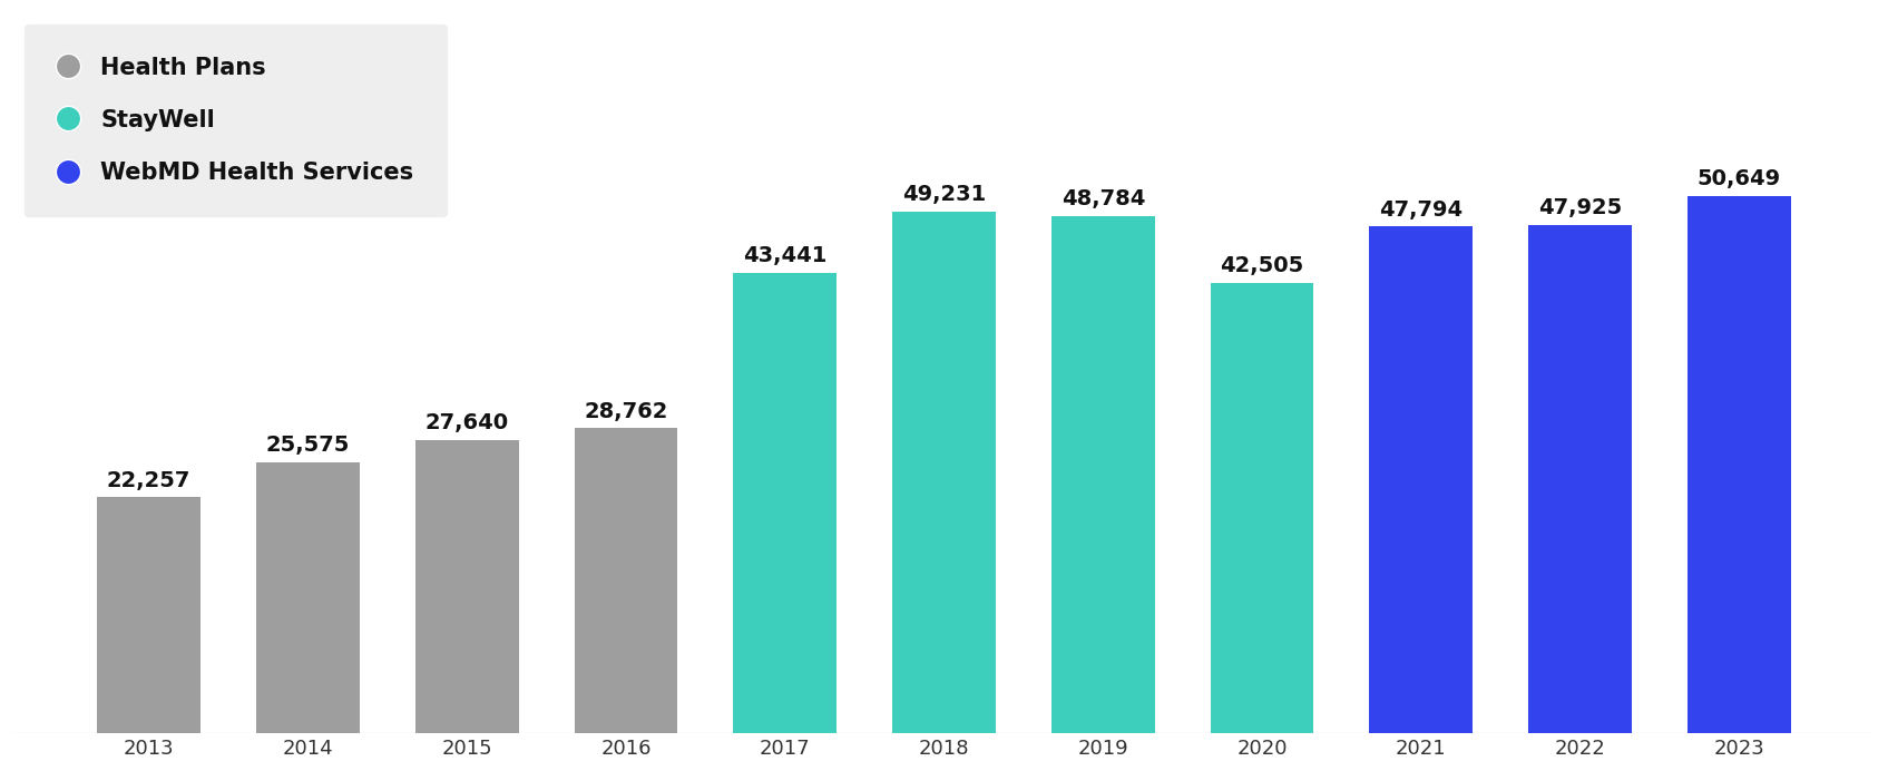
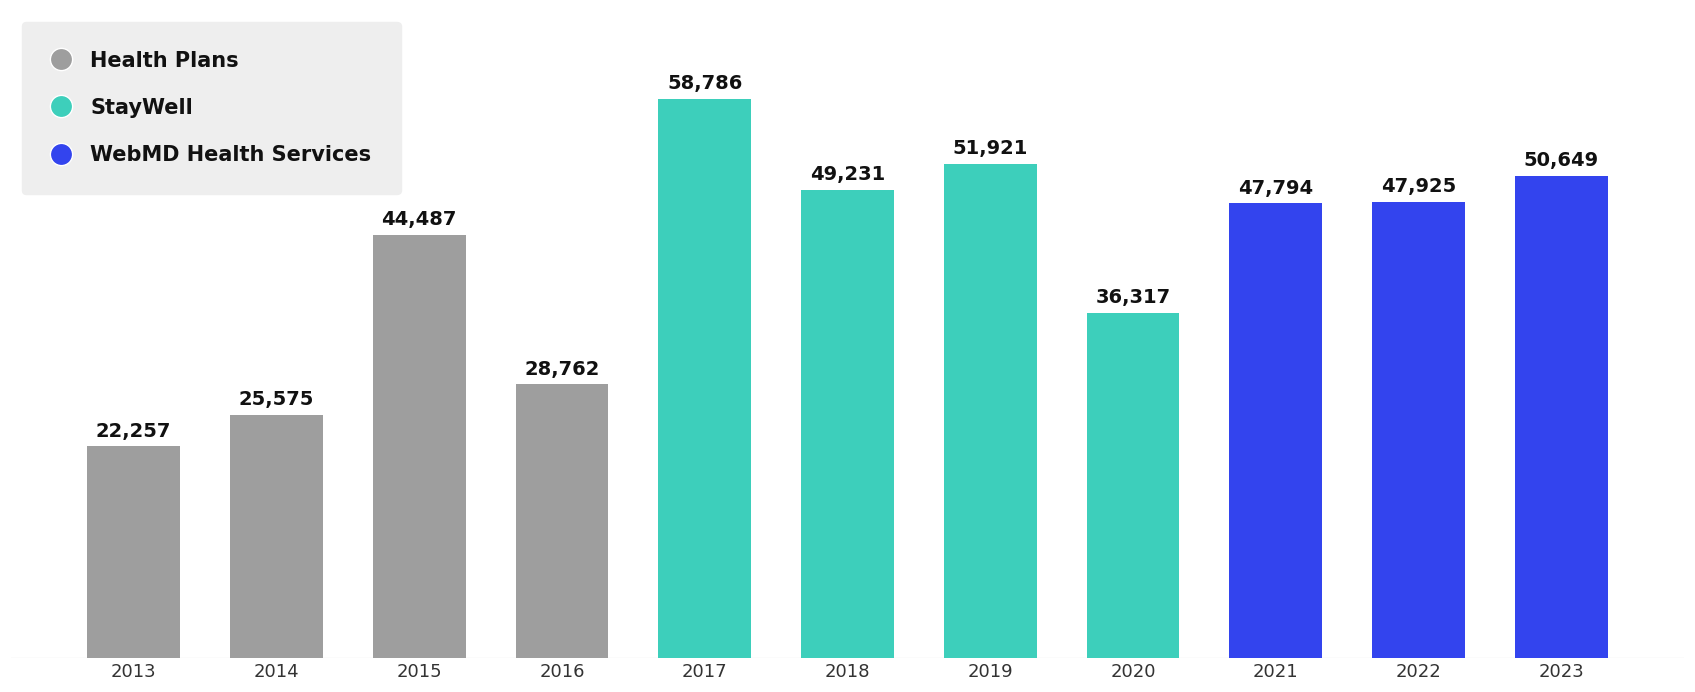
2015: 27,640 -> 44,487
2017: 43,441 -> 58,786
2019: 48,784 -> 51,921
2020: 42,505 -> 36,317
